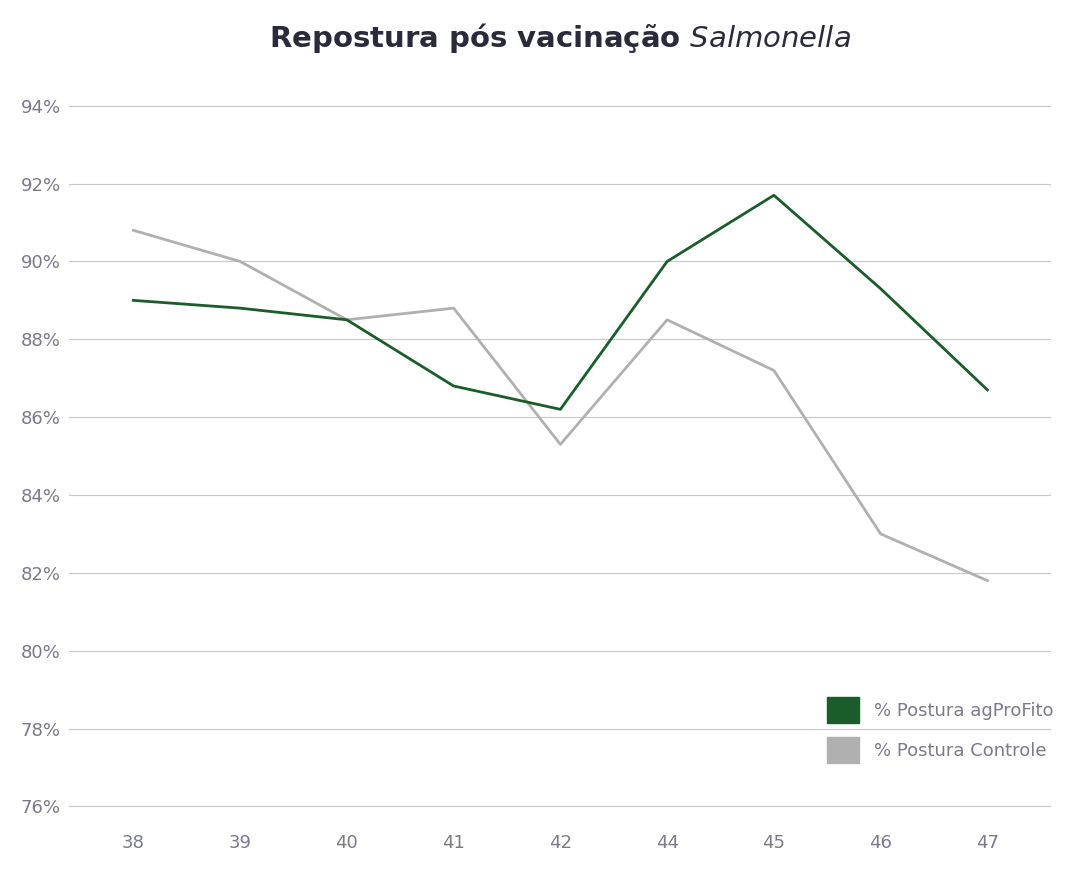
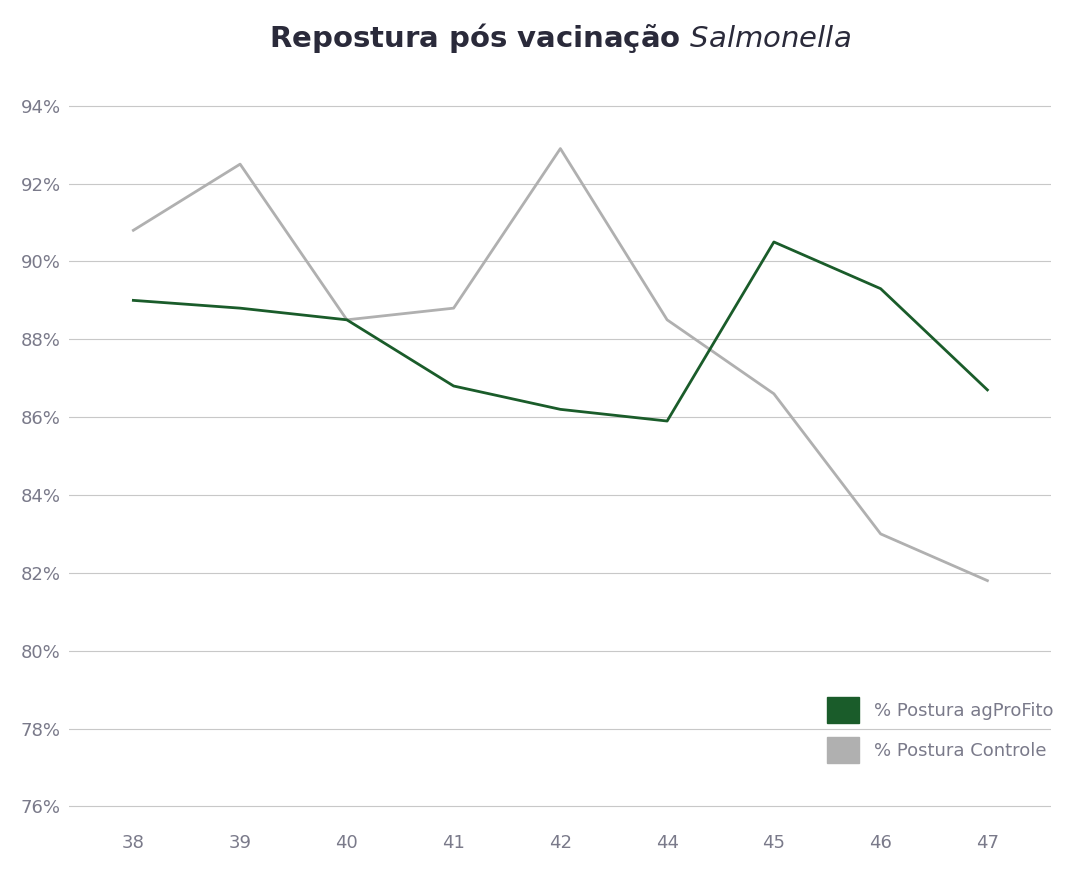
% Postura Controle/39: 90.0% -> 92.5%
% Postura Controle/42: 85.3% -> 92.9%
% Postura agProFito/44: 90.0% -> 85.9%
% Postura agProFito/45: 91.7% -> 90.5%
% Postura Controle/45: 87.2% -> 86.6%
